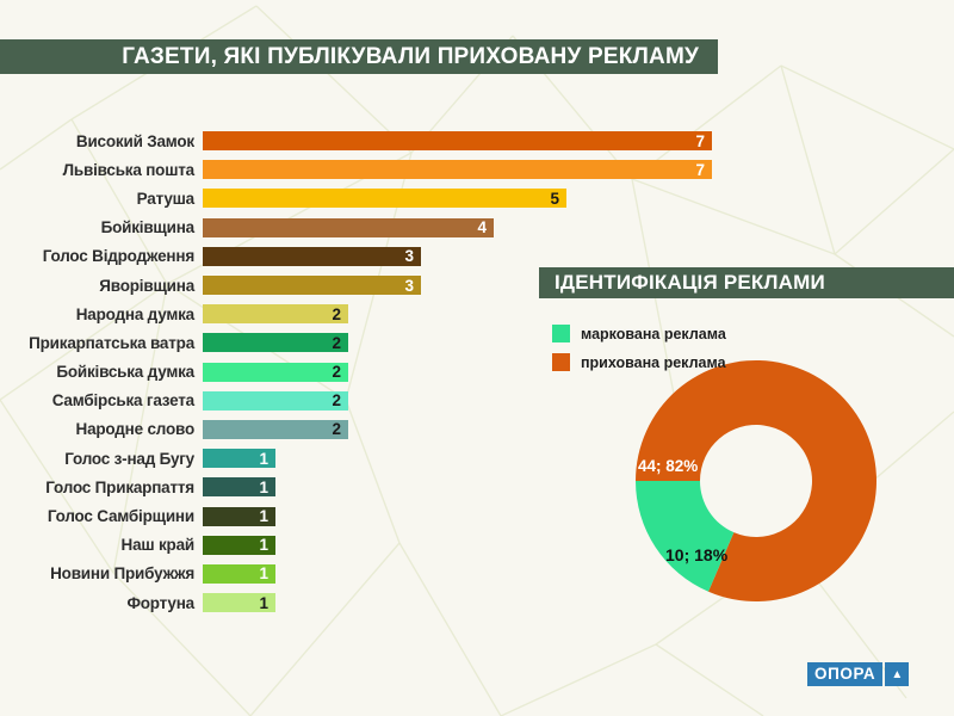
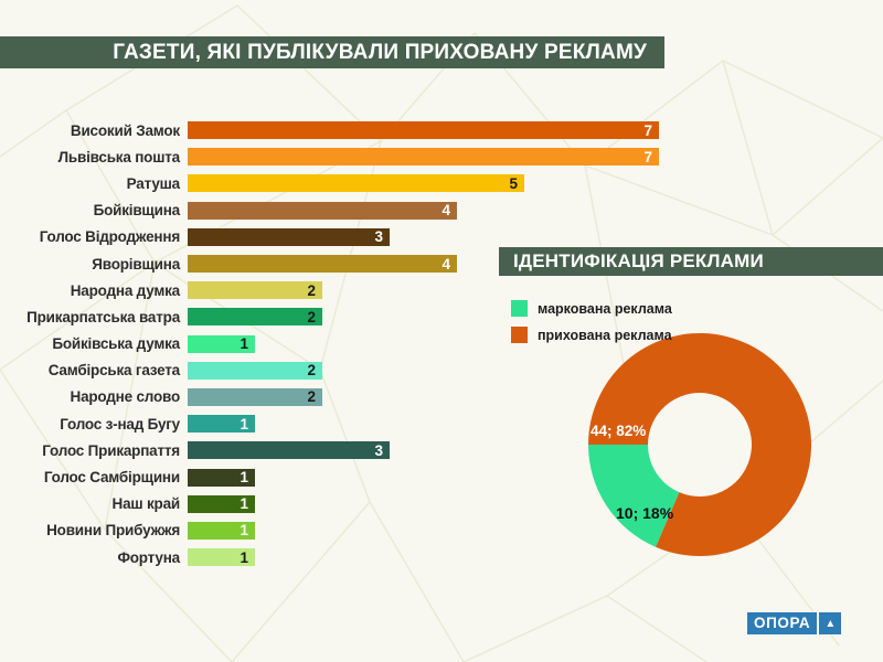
ГАЗЕТИ, ЯКІ ПУБЛІКУВАЛИ ПРИХОВАНУ РЕКЛАМУ/Яворівщина: 3 -> 4
ГАЗЕТИ, ЯКІ ПУБЛІКУВАЛИ ПРИХОВАНУ РЕКЛАМУ/Бойківська думка: 2 -> 1
ГАЗЕТИ, ЯКІ ПУБЛІКУВАЛИ ПРИХОВАНУ РЕКЛАМУ/Голос Прикарпаття: 1 -> 3
